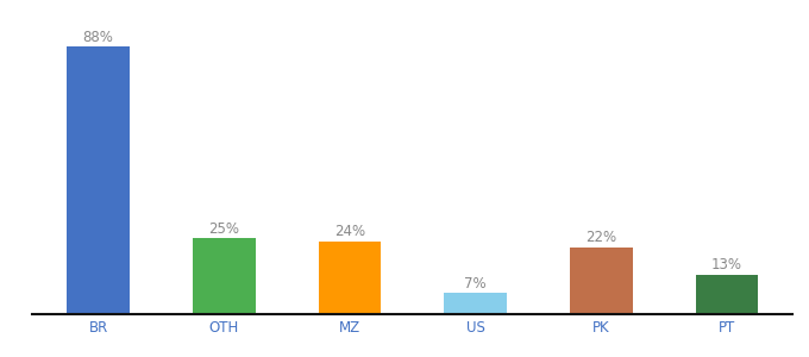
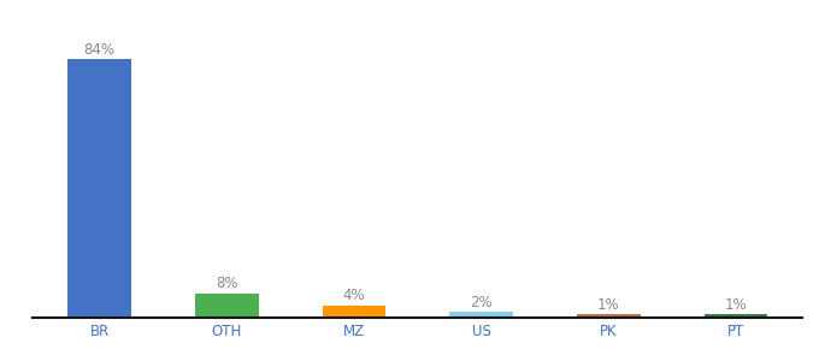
BR: 88% -> 84%
OTH: 25% -> 8%
MZ: 24% -> 4%
US: 7% -> 2%
PK: 22% -> 1%
PT: 13% -> 1%
